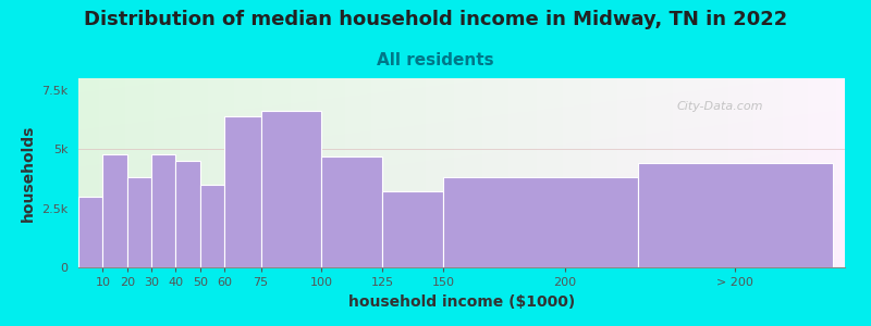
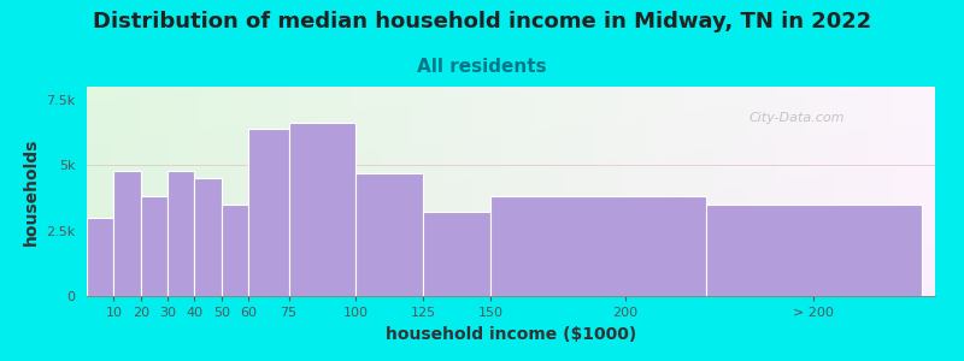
> 200: 4.4k -> 3.5k
